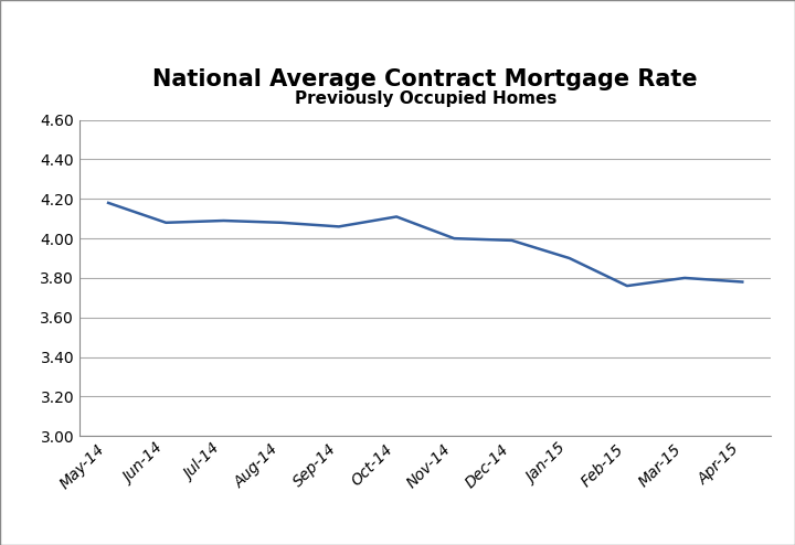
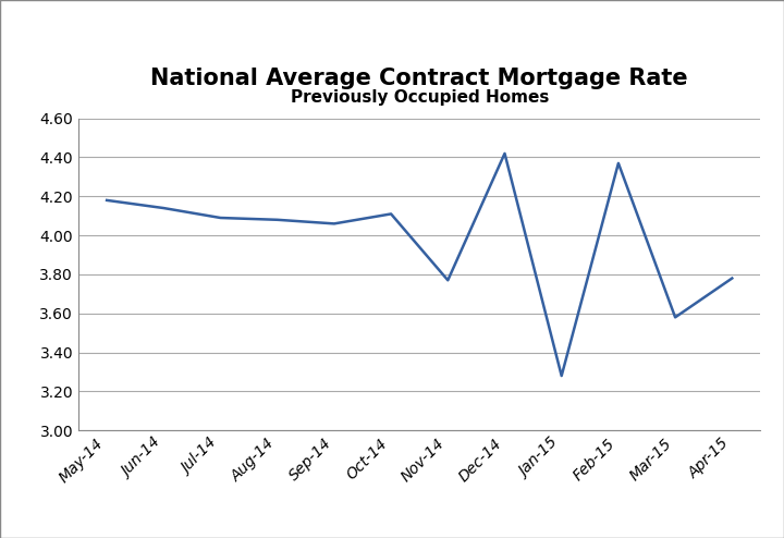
Jun-14: 4.08 -> 4.14
Nov-14: 4.00 -> 3.77
Dec-14: 3.99 -> 4.42
Jan-15: 3.90 -> 3.28
Feb-15: 3.76 -> 4.37
Mar-15: 3.80 -> 3.58
